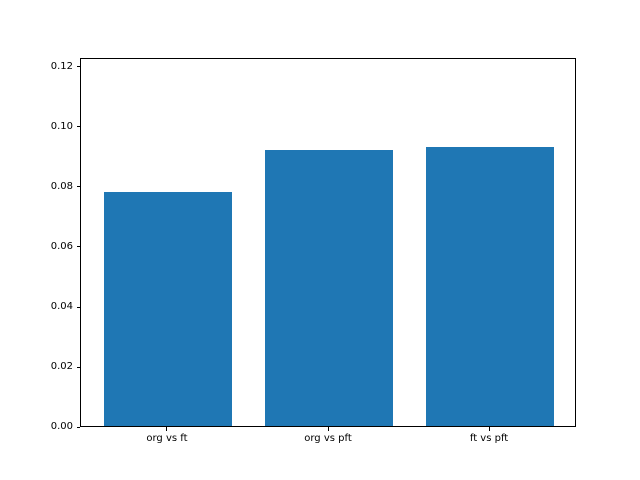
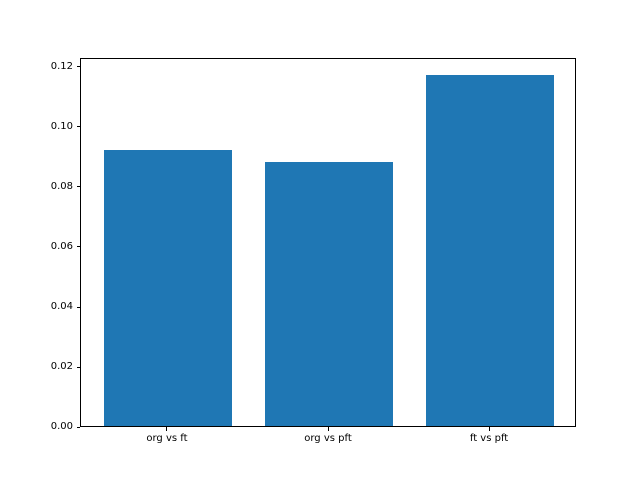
org vs ft: 0.078 -> 0.092
org vs pft: 0.092 -> 0.088
ft vs pft: 0.093 -> 0.117
